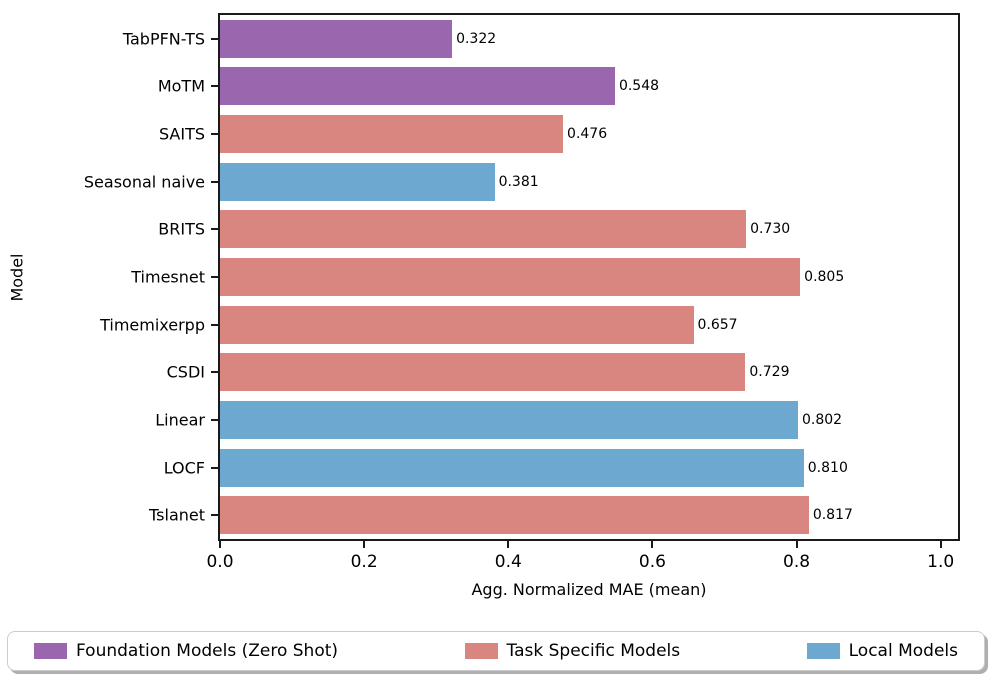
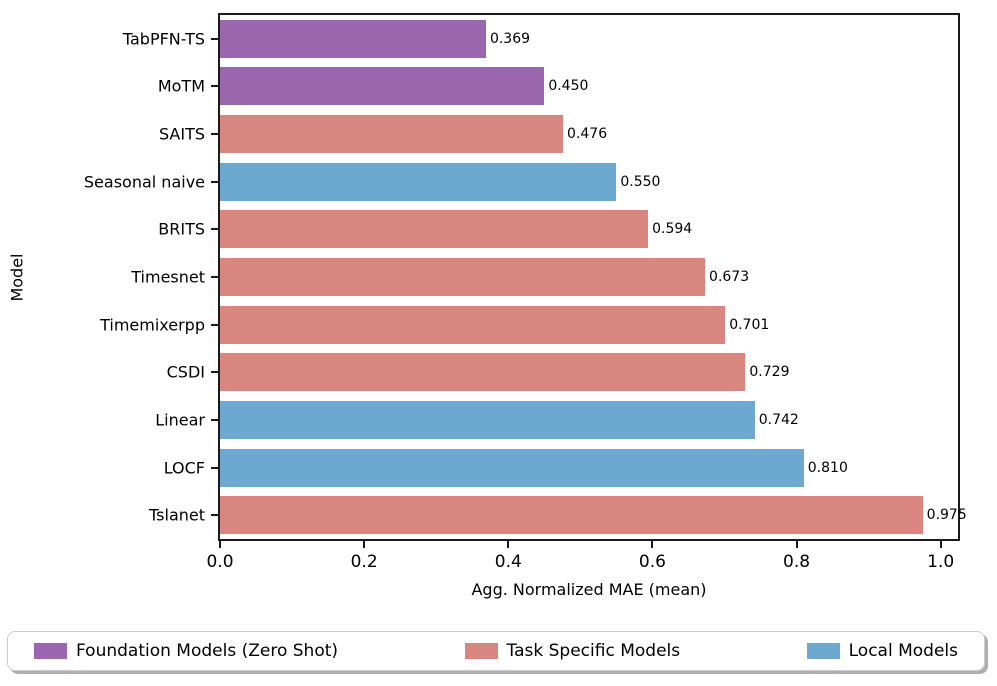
TabPFN-TS: 0.322 -> 0.369
MoTM: 0.548 -> 0.450
Seasonal naive: 0.381 -> 0.550
BRITS: 0.730 -> 0.594
Timesnet: 0.805 -> 0.673
Timemixerpp: 0.657 -> 0.701
Linear: 0.802 -> 0.742
Tslanet: 0.817 -> 0.975
